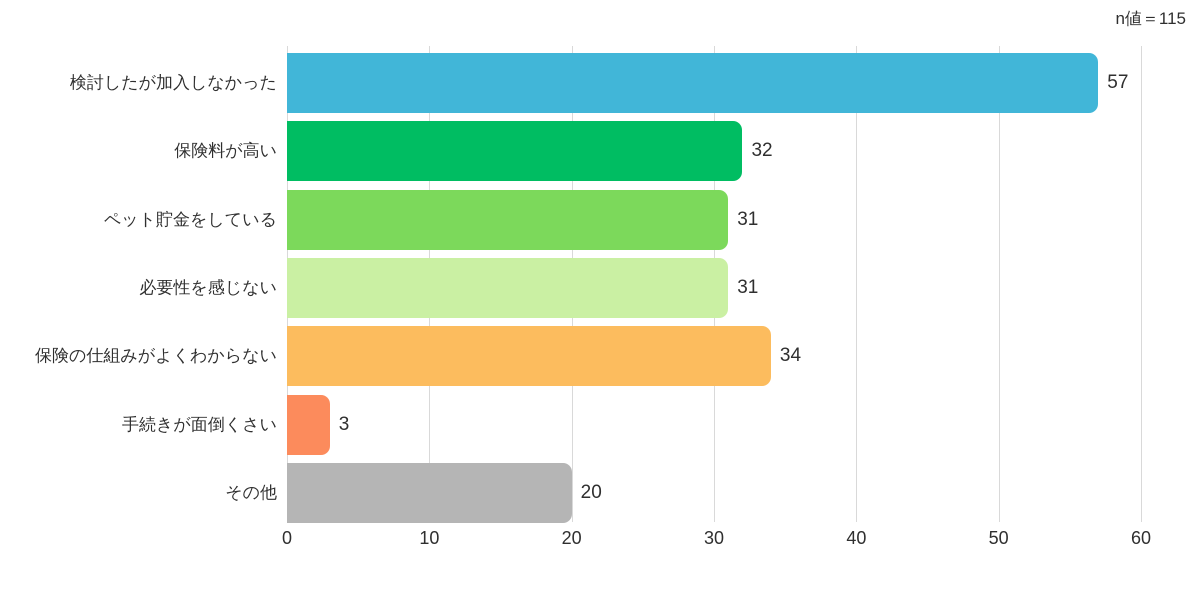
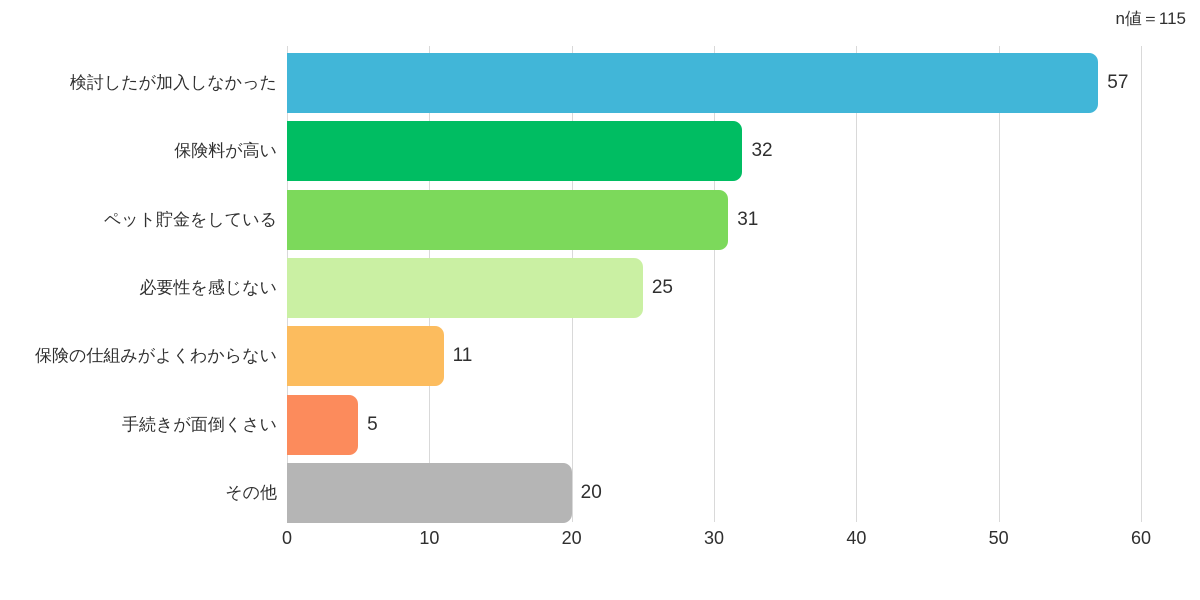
必要性を感じない: 31 -> 25
保険の仕組みがよくわからない: 34 -> 11
手続きが面倒くさい: 3 -> 5
